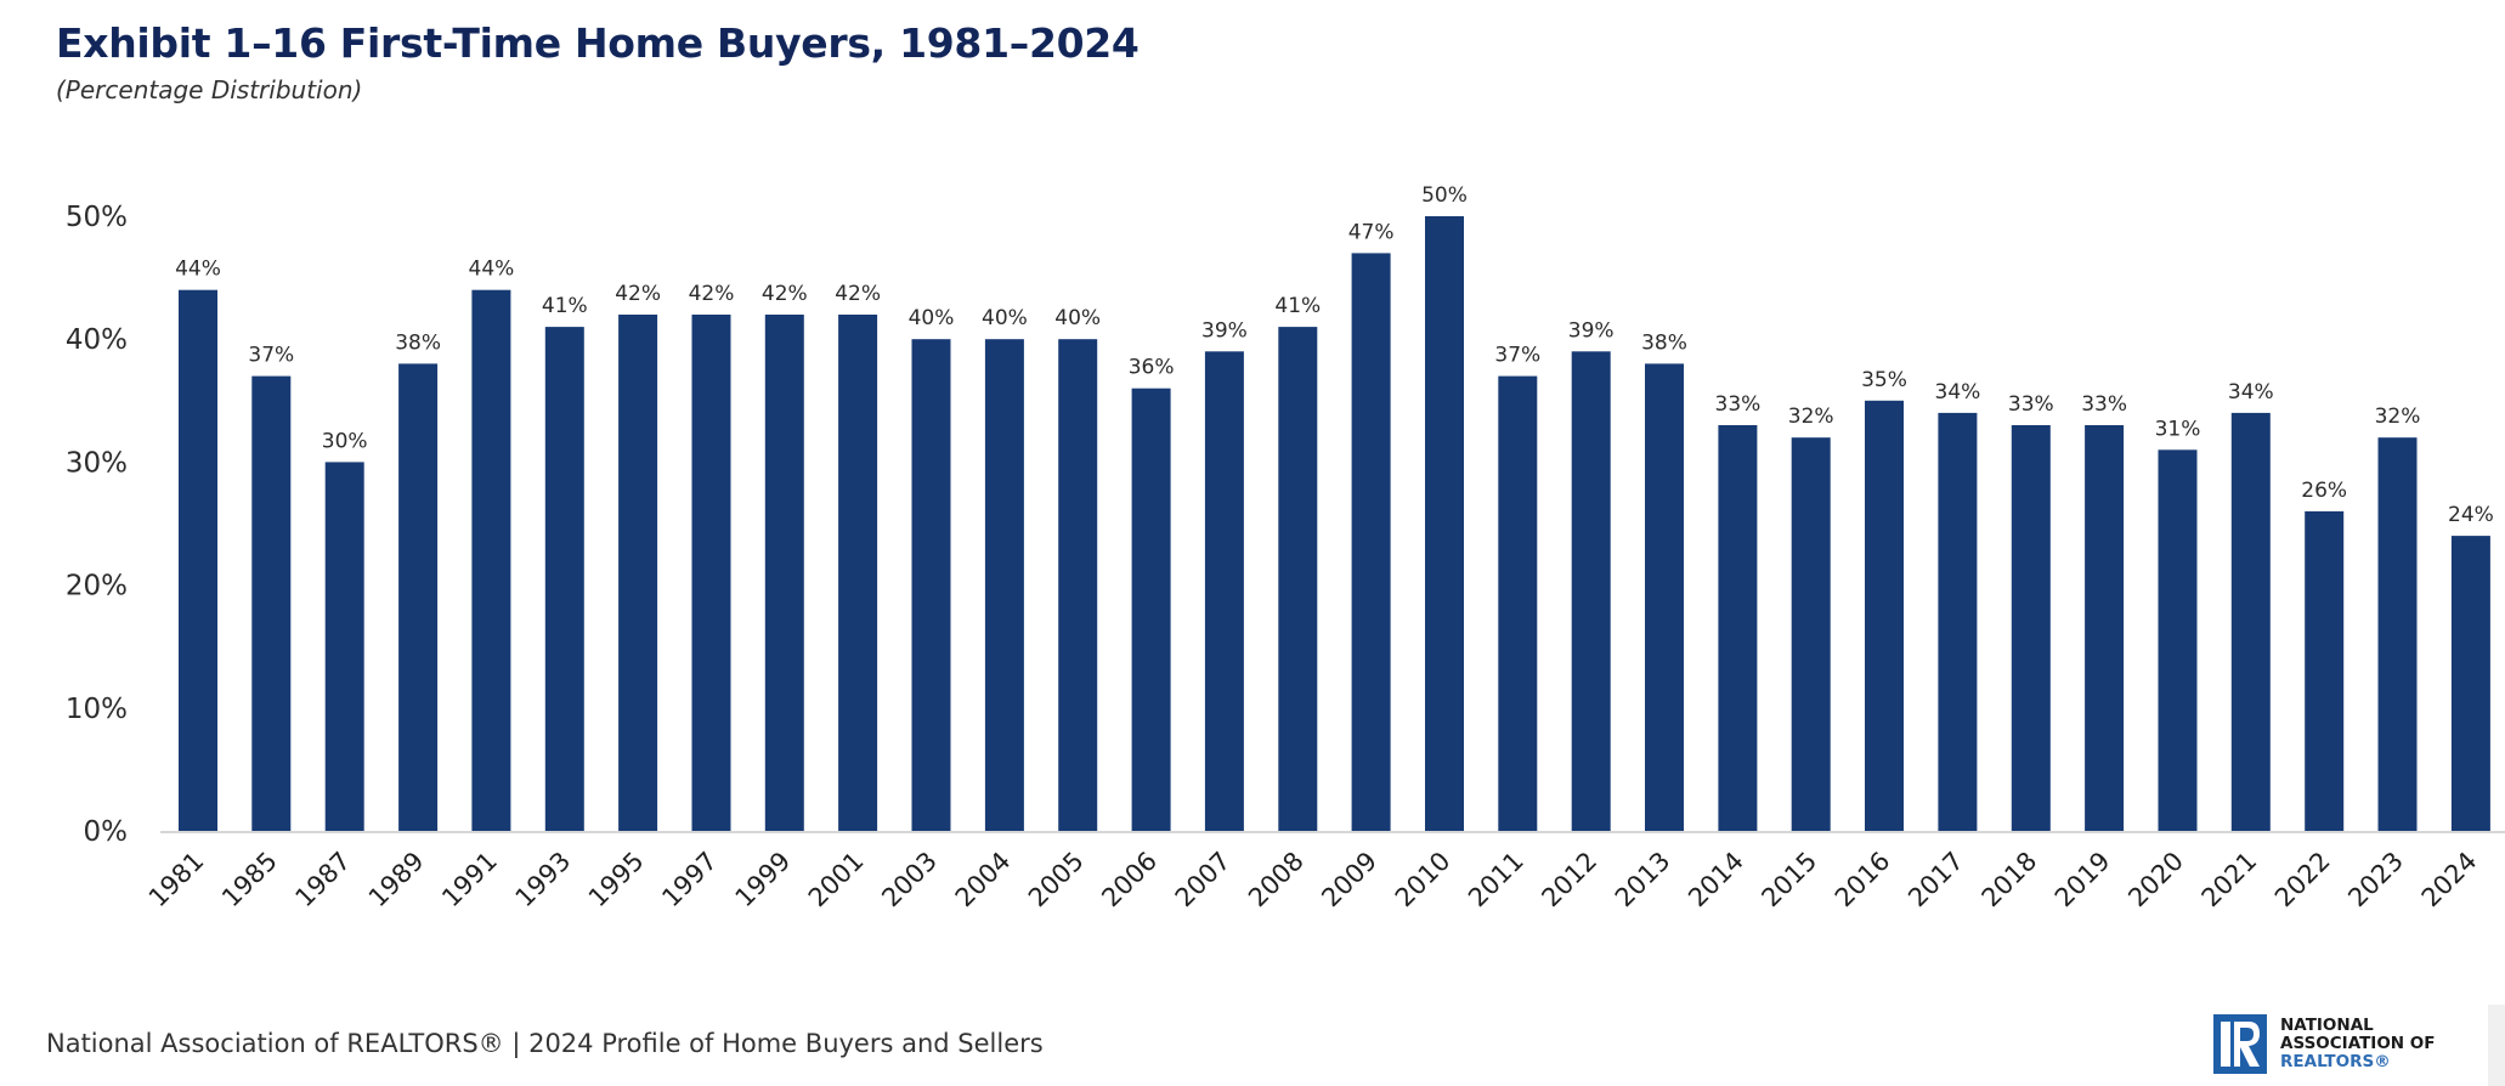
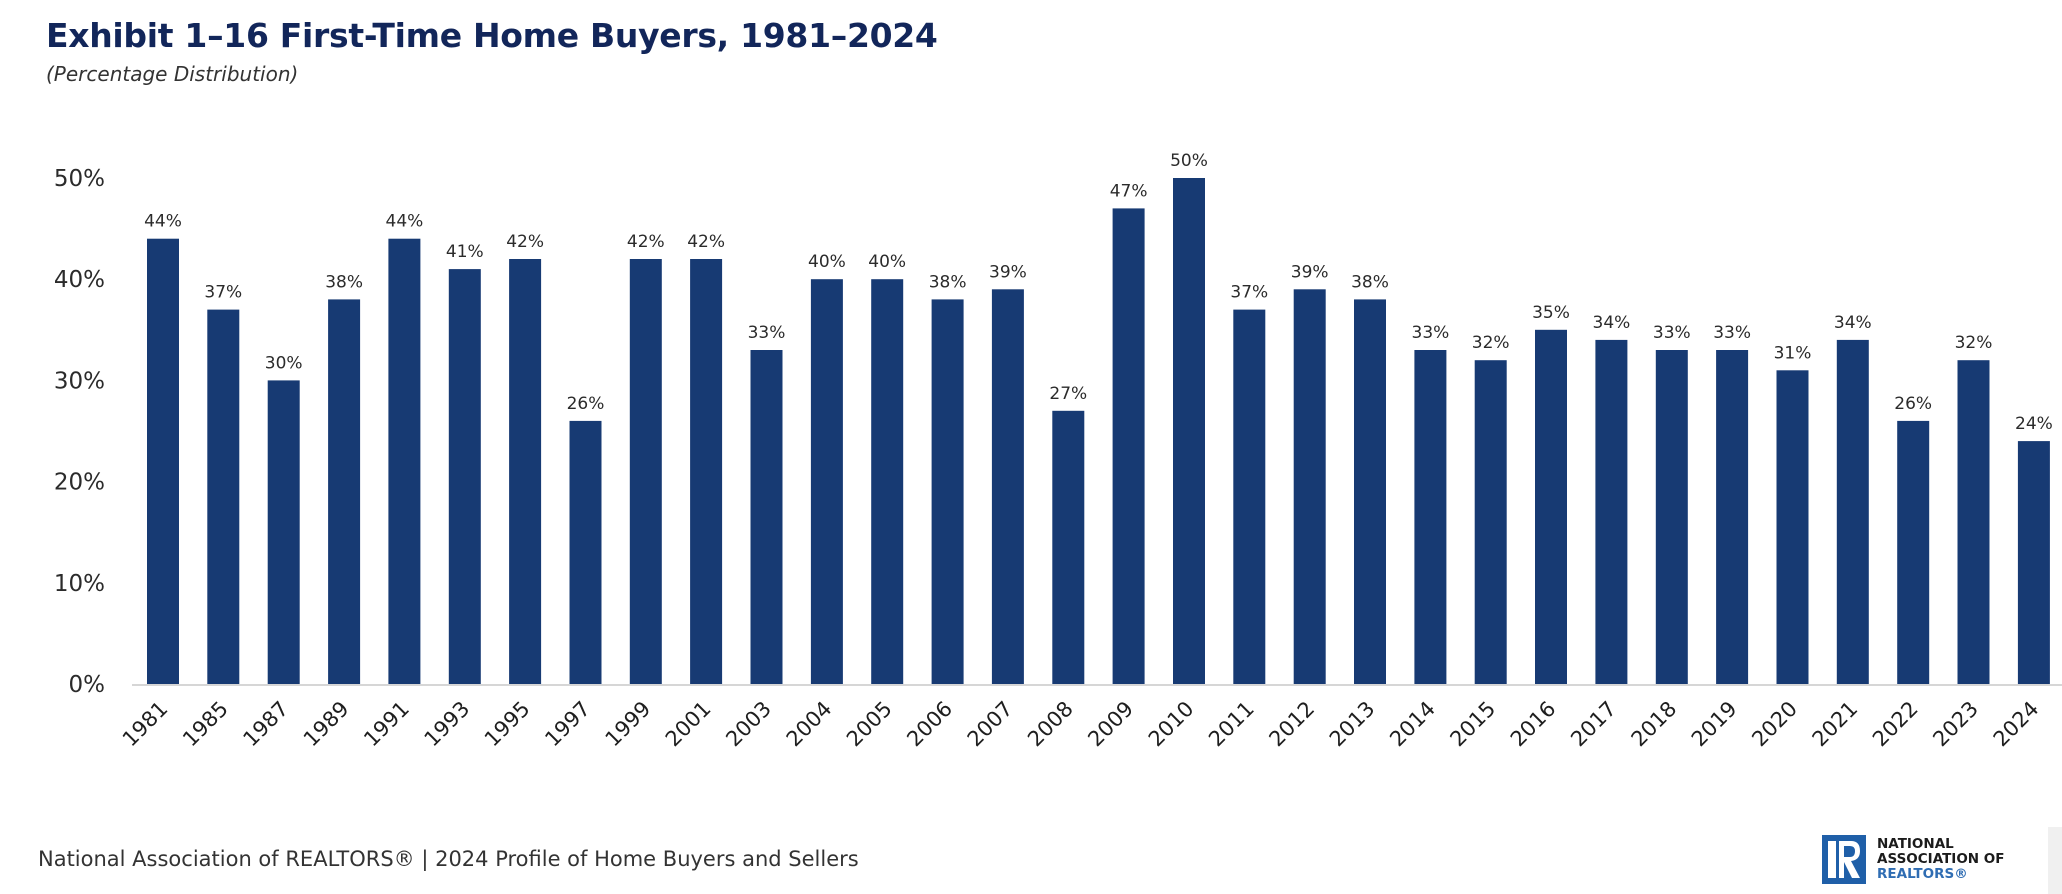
1997: 42% -> 26%
2003: 40% -> 33%
2006: 36% -> 38%
2008: 41% -> 27%
